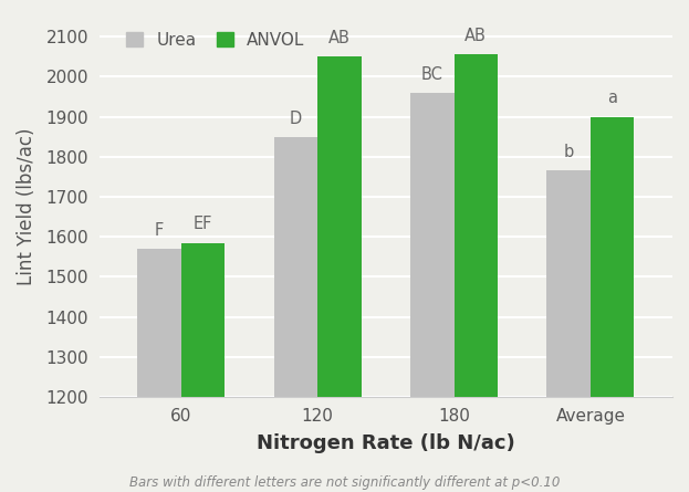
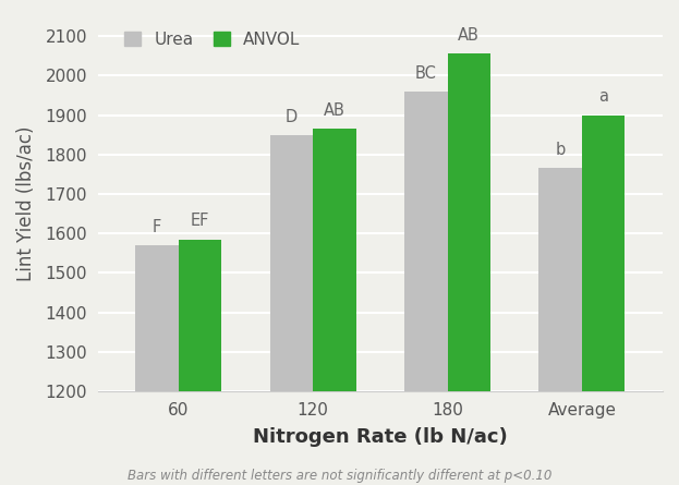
ANVOL/120: 2050 -> 1865
